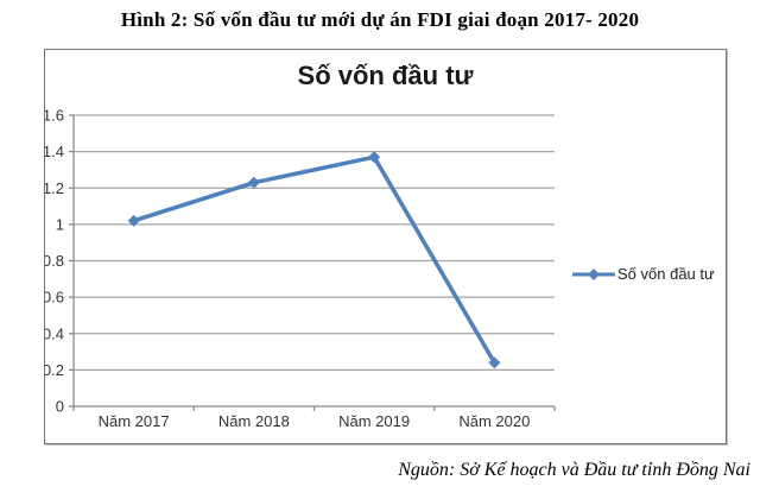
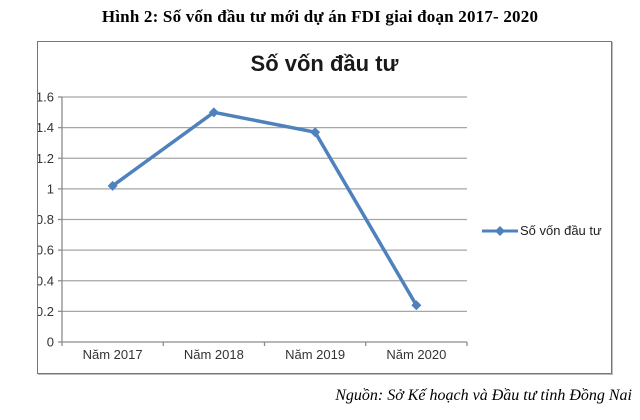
Năm 2018: 1.23 -> 1.50
